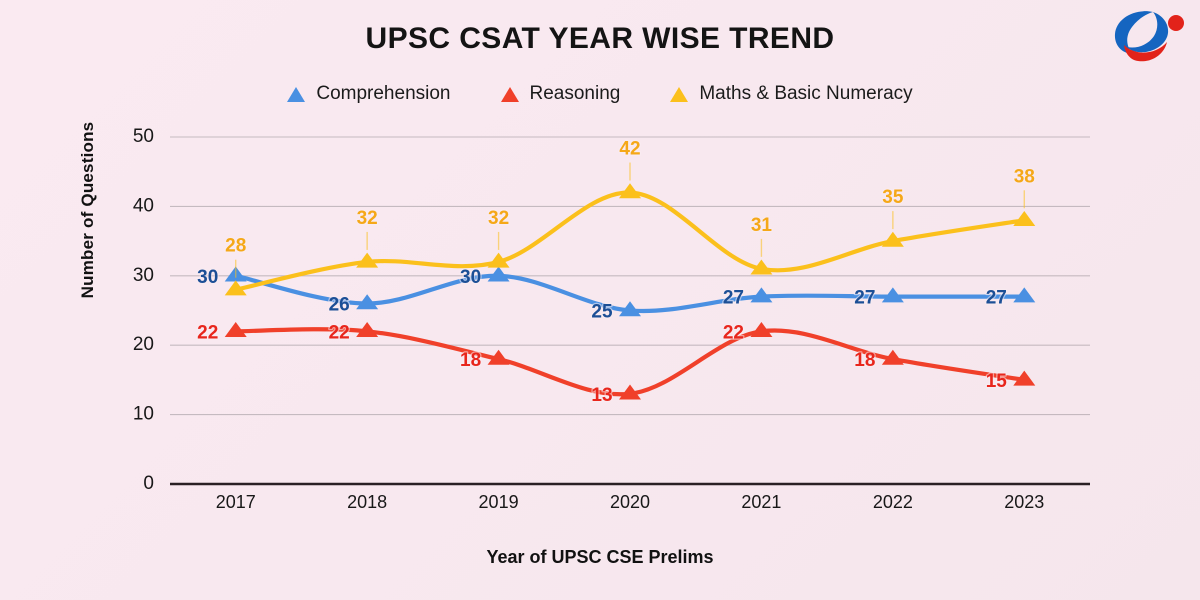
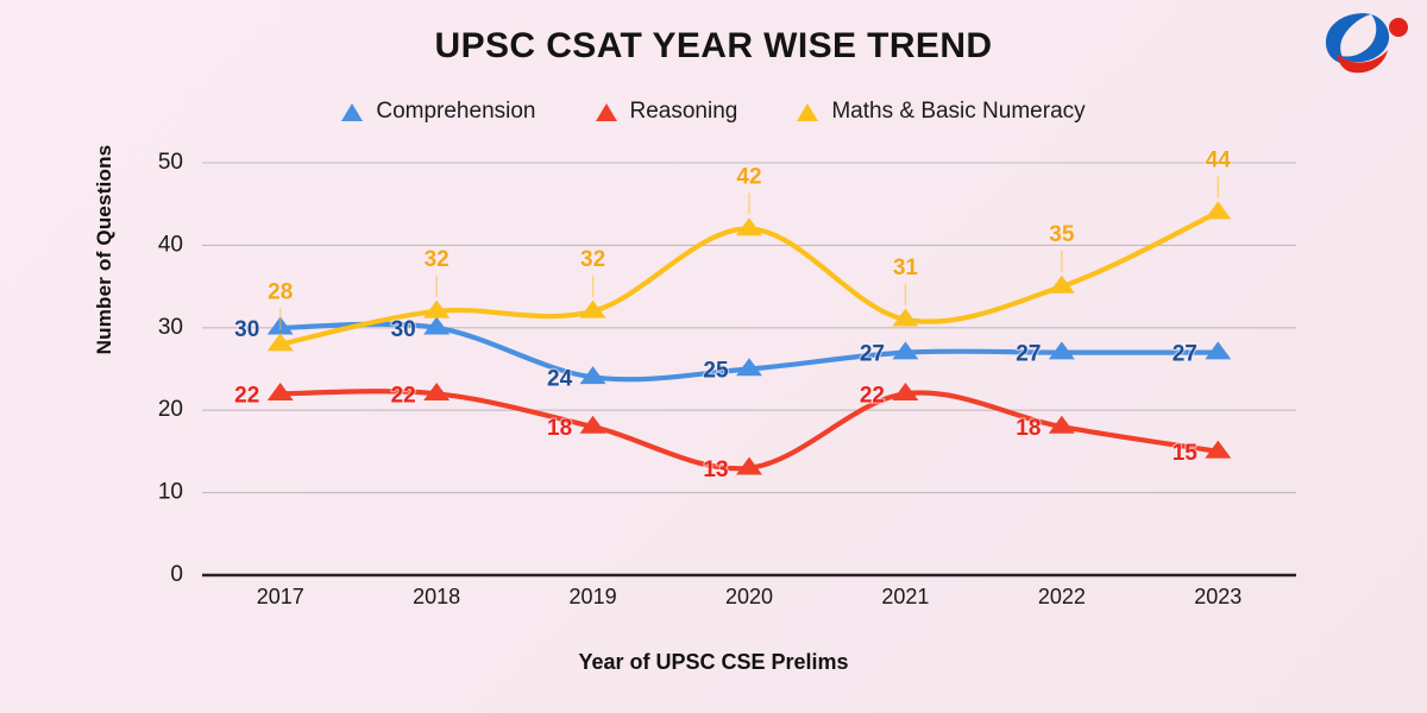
Comprehension/2018: 26 -> 30
Comprehension/2019: 30 -> 24
Maths & Basic Numeracy/2023: 38 -> 44
